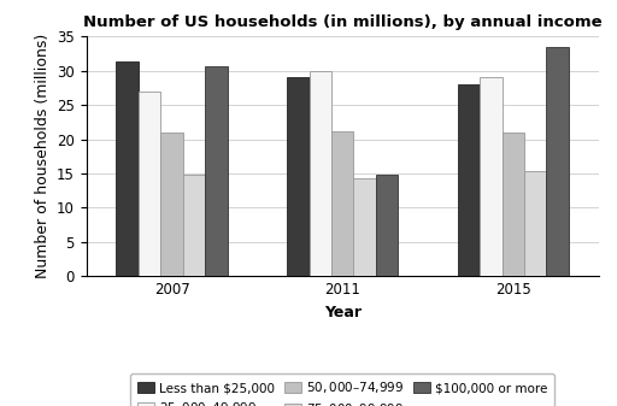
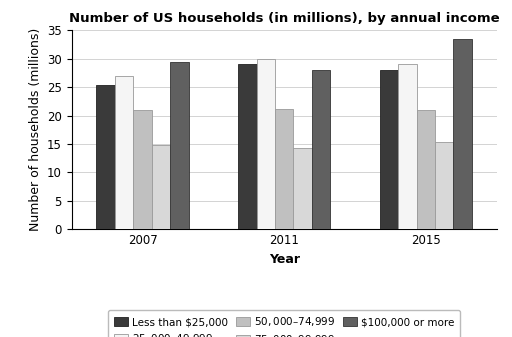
Less than $25,000/2007: 31.4 -> 25.3
$100,000 or more/2007: 30.6 -> 29.5
$100,000 or more/2011: 14.8 -> 28.0
